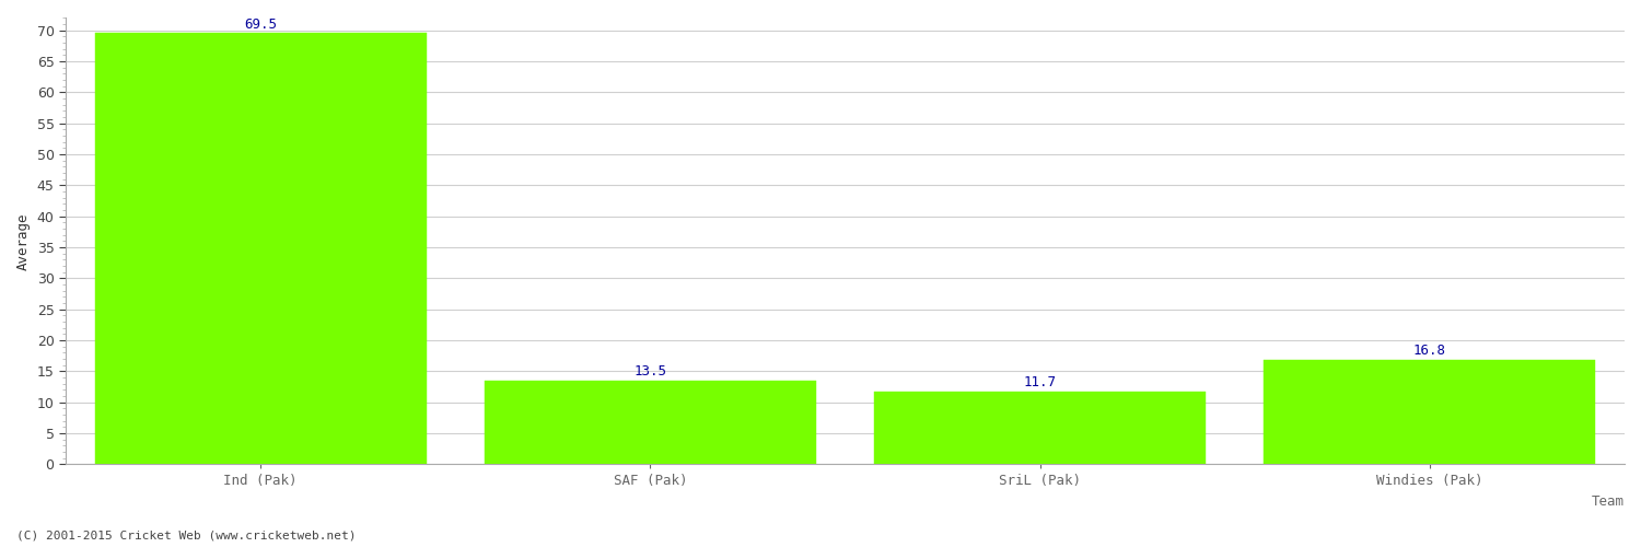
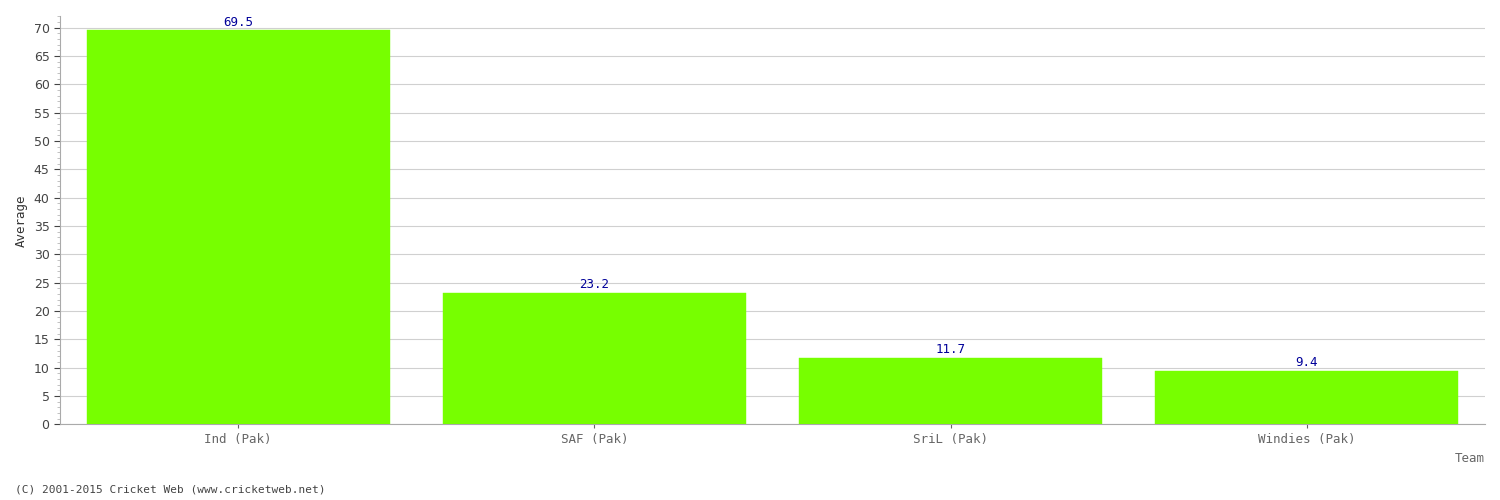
SAF (Pak): 13.5 -> 23.2
Windies (Pak): 16.8 -> 9.4
